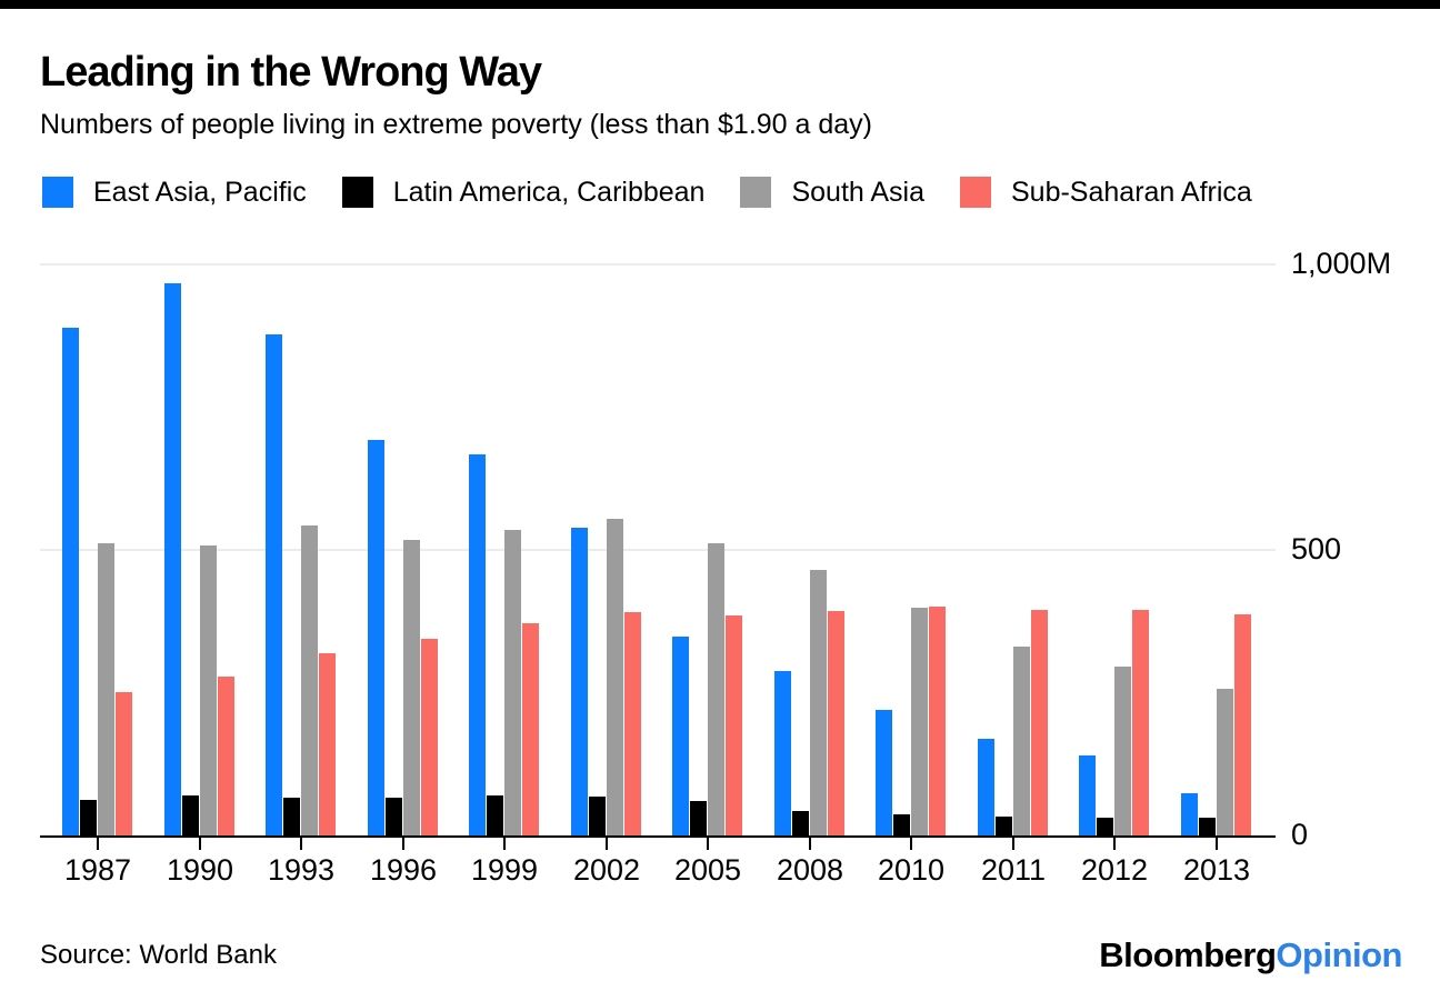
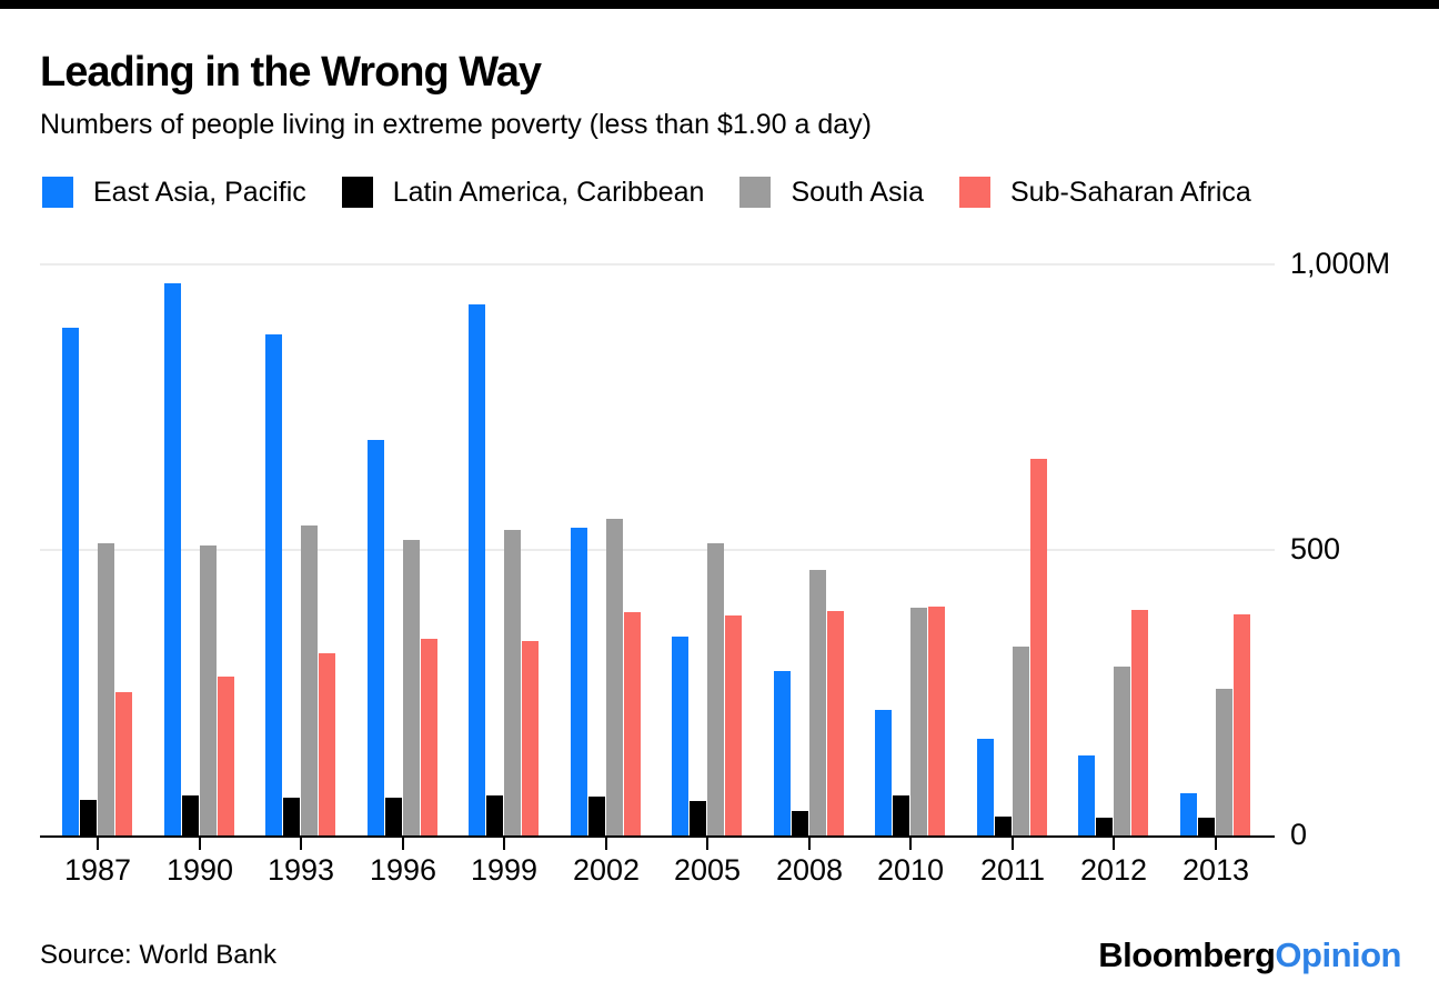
East Asia, Pacific/1999: 670M -> 930M
Sub-Saharan Africa/1999: 370M -> 340M
Latin America, Caribbean/2010: 40M -> 70M
Sub-Saharan Africa/2011: 400M -> 660M
